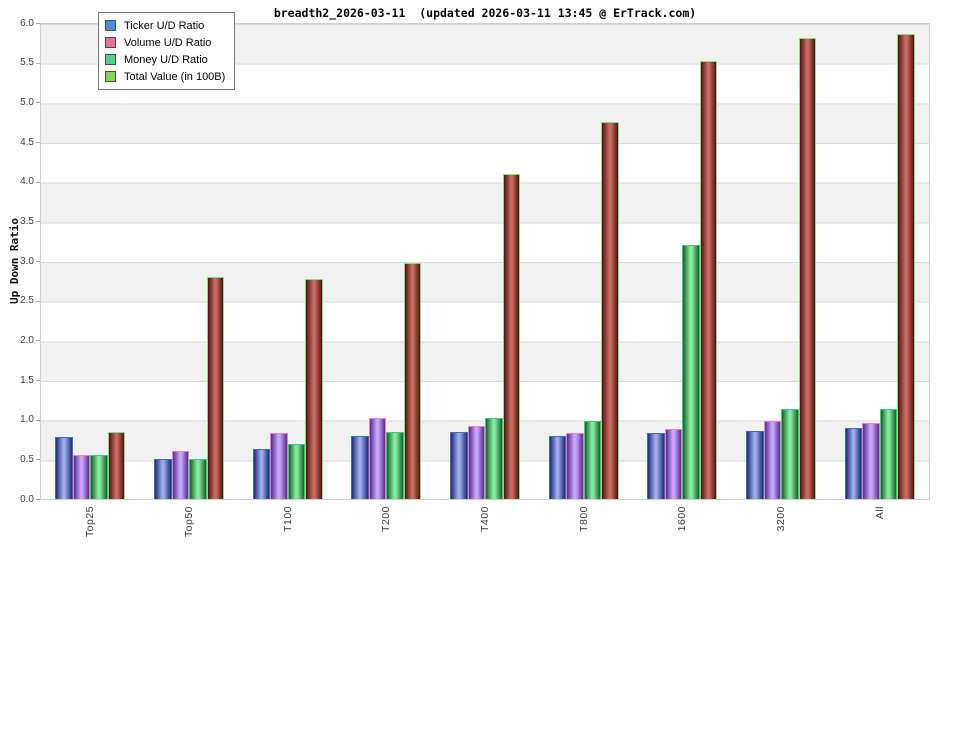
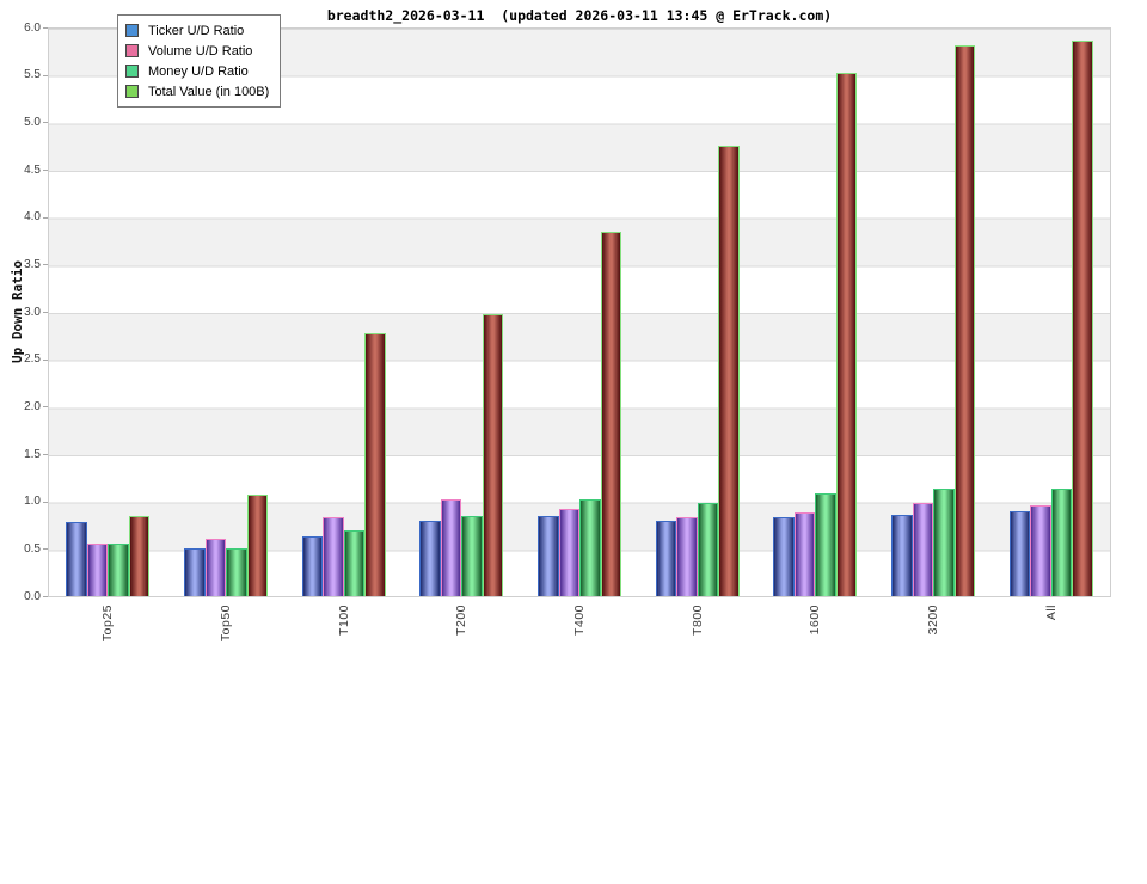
Total Value (in 100B)/Top50: 2.8 -> 1.1
Total Value (in 100B)/T400: 4.1 -> 3.9
Money U/D Ratio/1600: 3.2 -> 1.1
